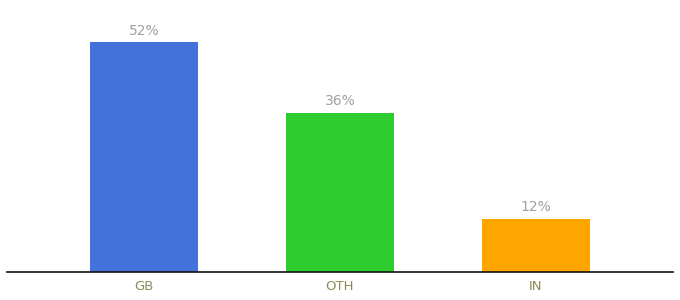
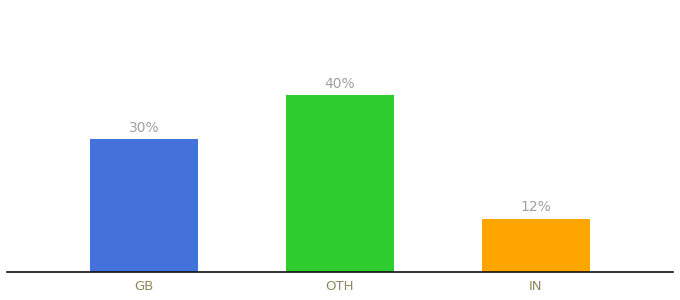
GB: 52% -> 30%
OTH: 36% -> 40%
